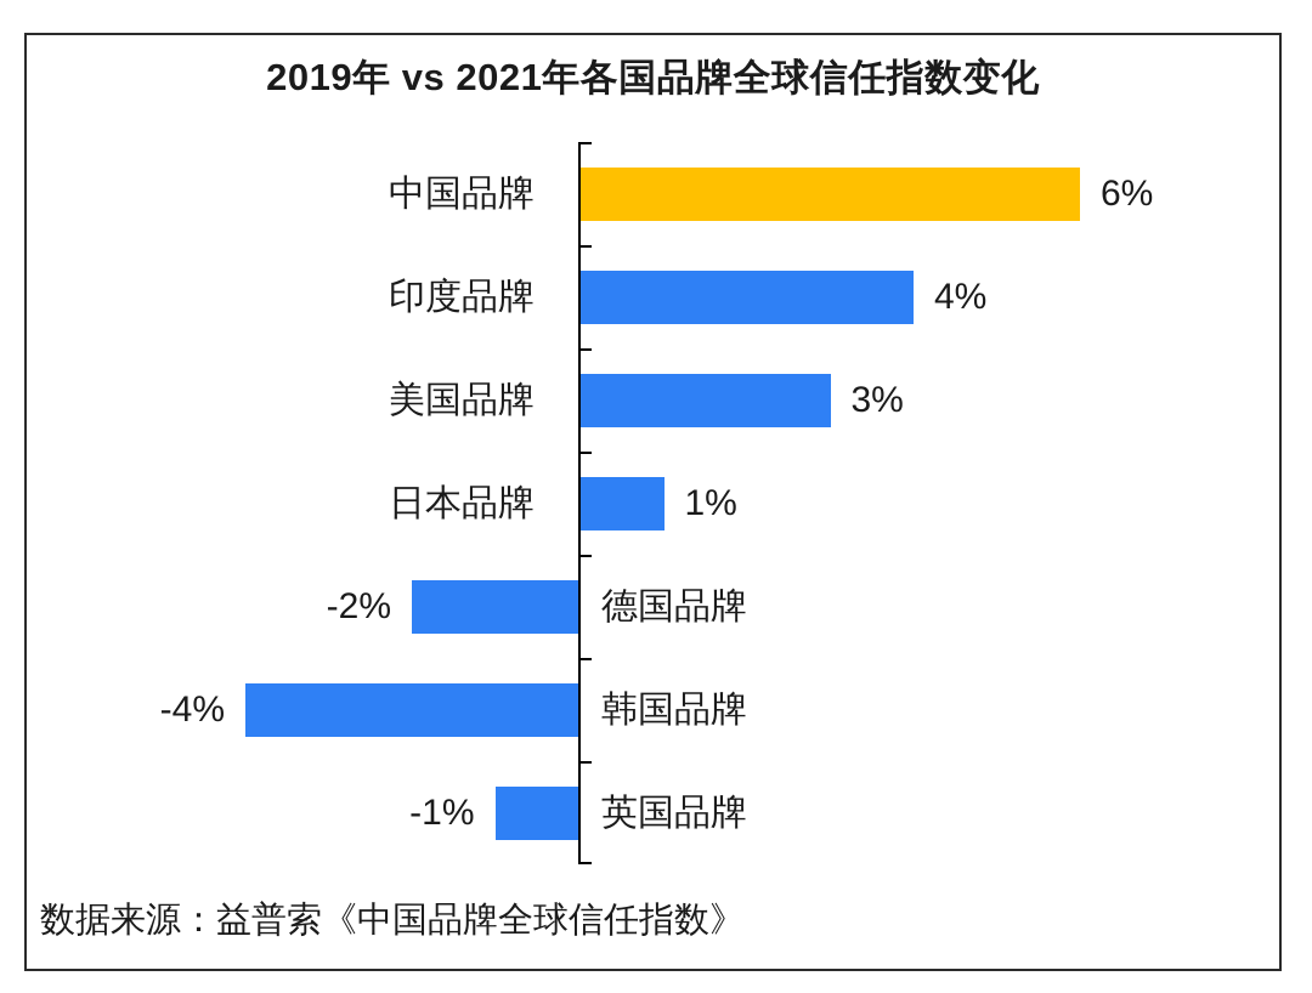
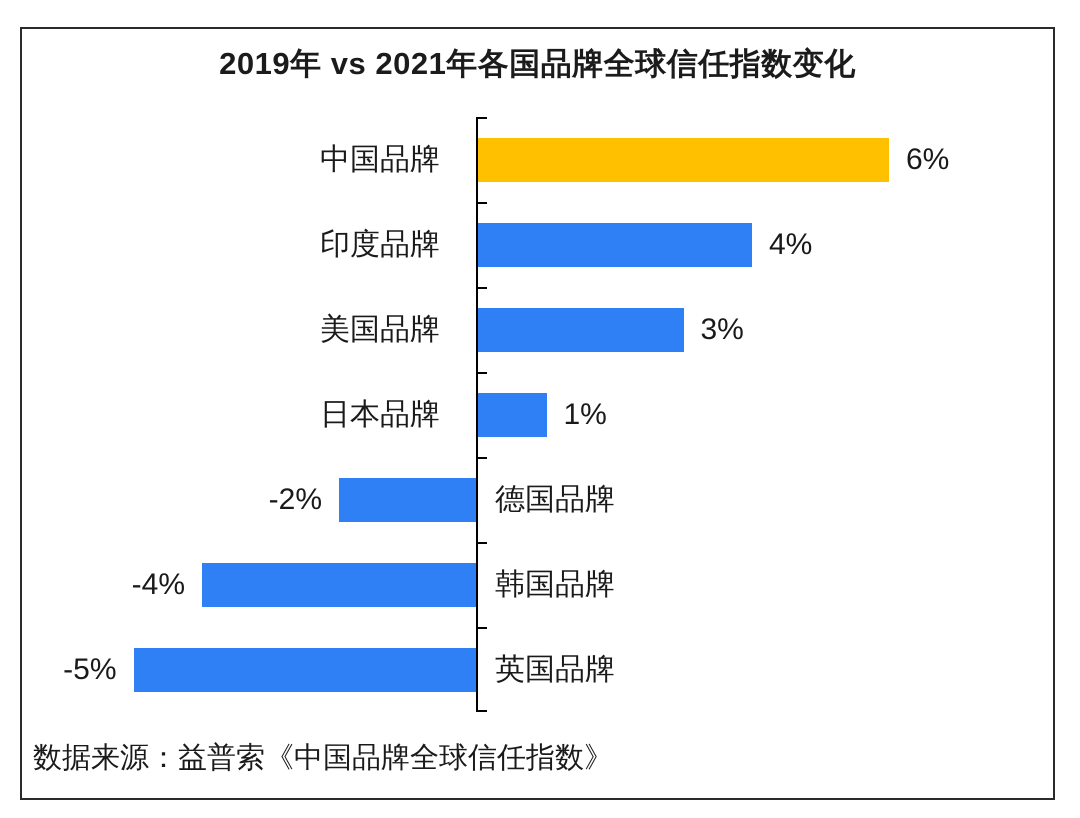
英国品牌: -1% -> -5%
